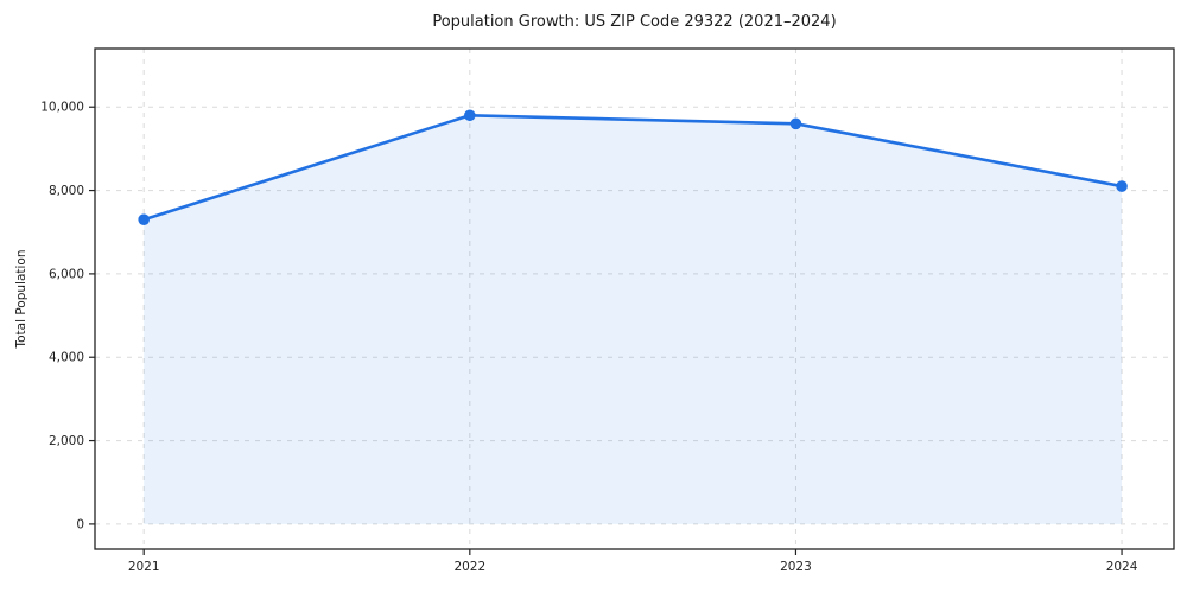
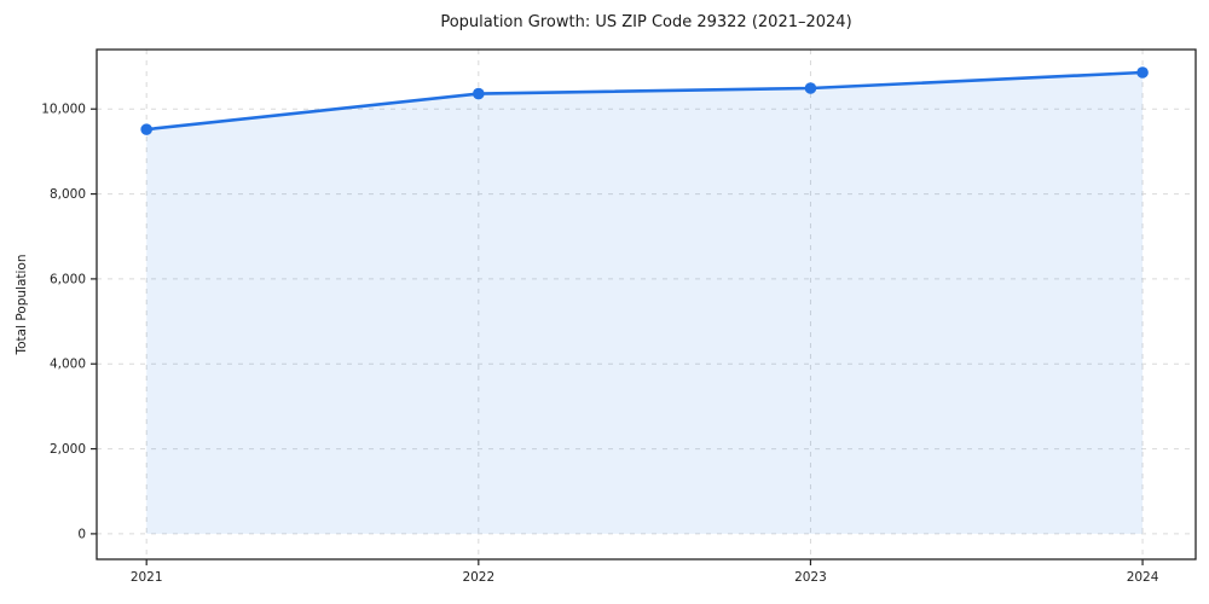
2021: 7300 -> 9500
2022: 9800 -> 10400
2023: 9600 -> 10500
2024: 8100 -> 10900
